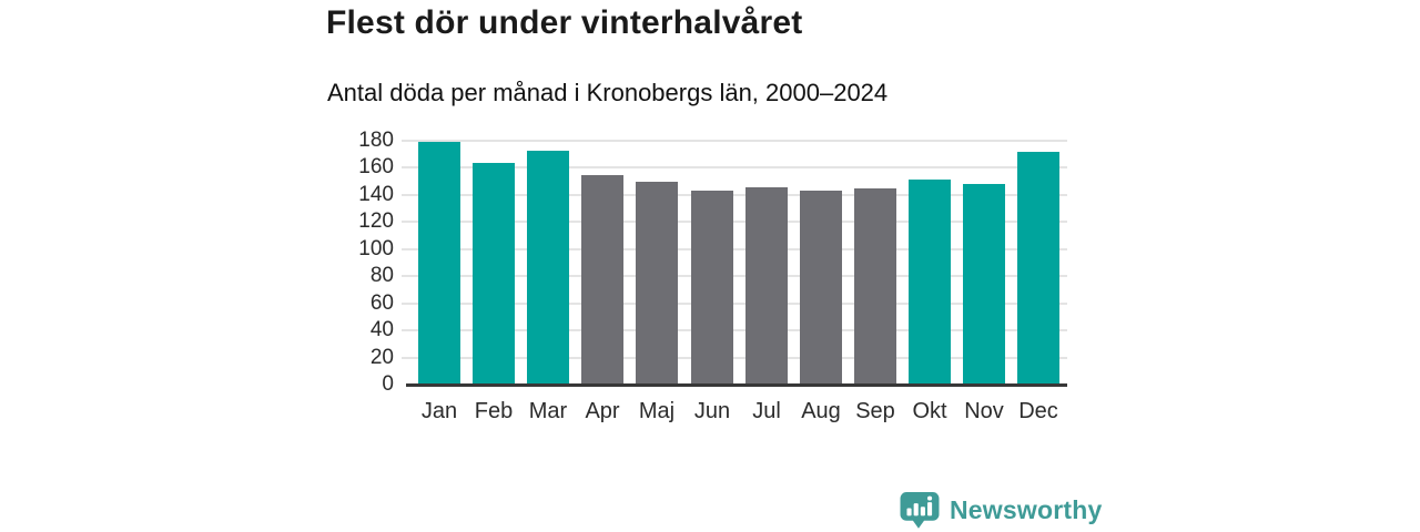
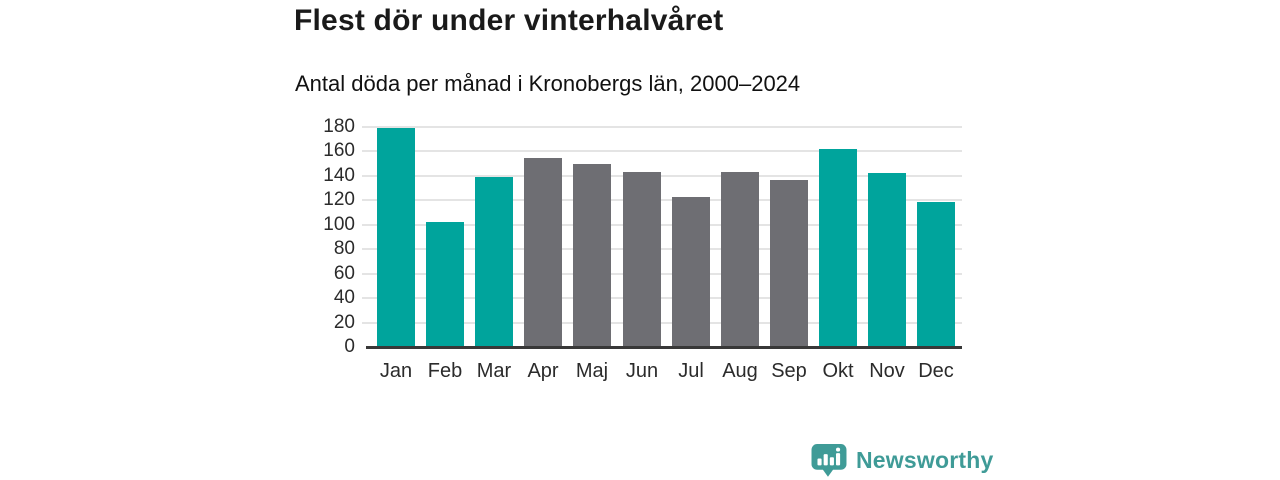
Feb: 164 -> 102
Mar: 173 -> 139
Jul: 146 -> 123
Sep: 145 -> 137
Okt: 151 -> 162
Nov: 148 -> 142
Dec: 172 -> 119
